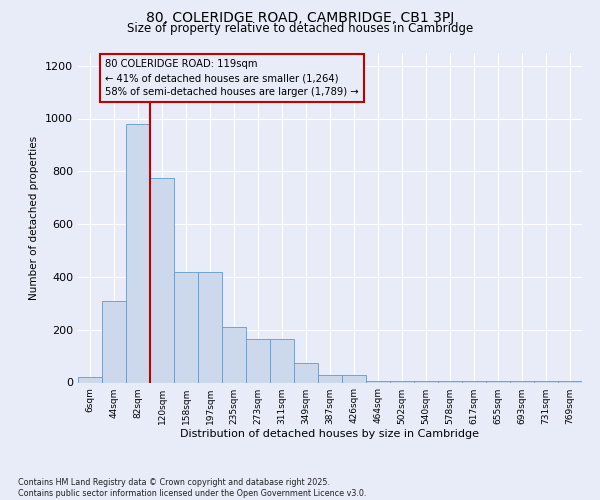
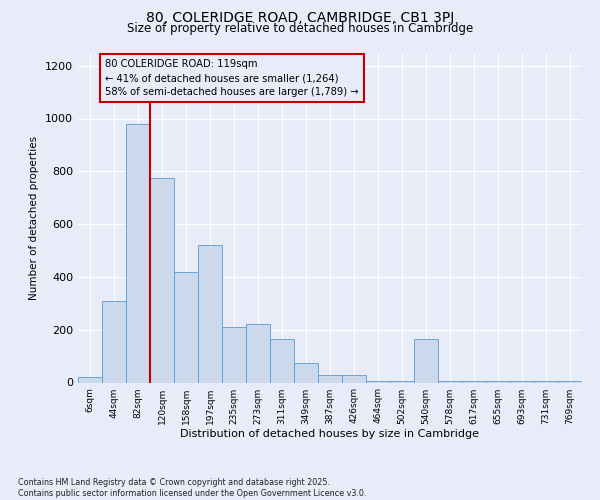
197sqm: 420 -> 520
273sqm: 165 -> 220
540sqm: 5 -> 165
